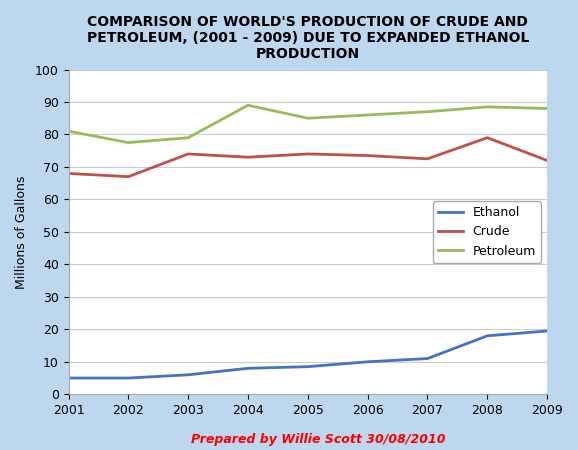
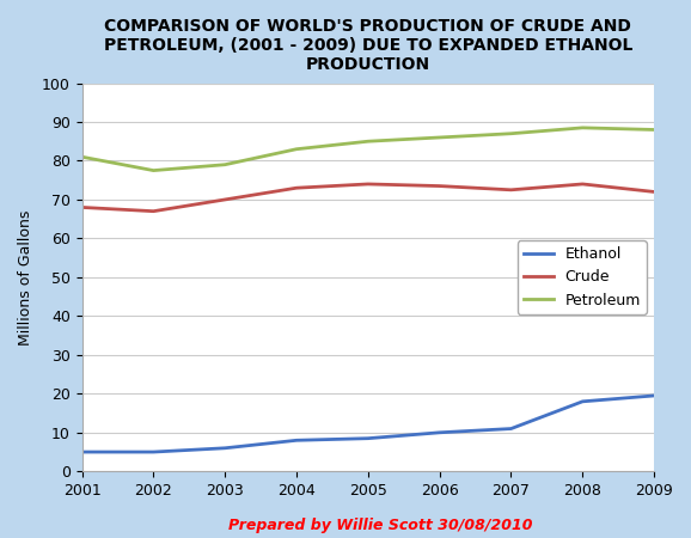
Crude/2003: 74.0 -> 70.0
Petroleum/2004: 89.0 -> 83.0
Crude/2008: 79.0 -> 74.0
